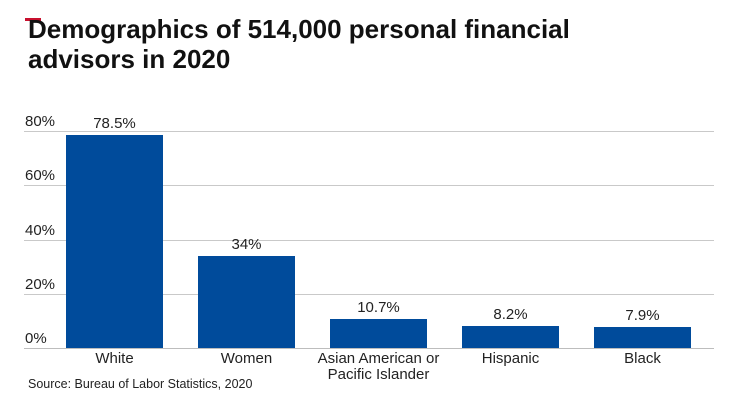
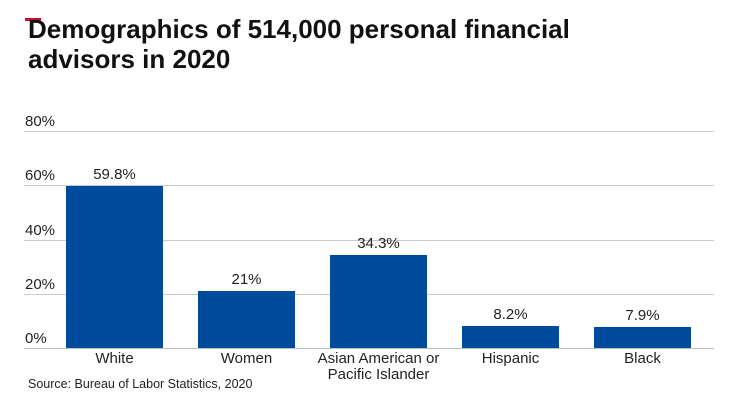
White: 78.5% -> 59.8%
Women: 34% -> 21%
Asian American or Pacific Islander: 10.7% -> 34.3%
